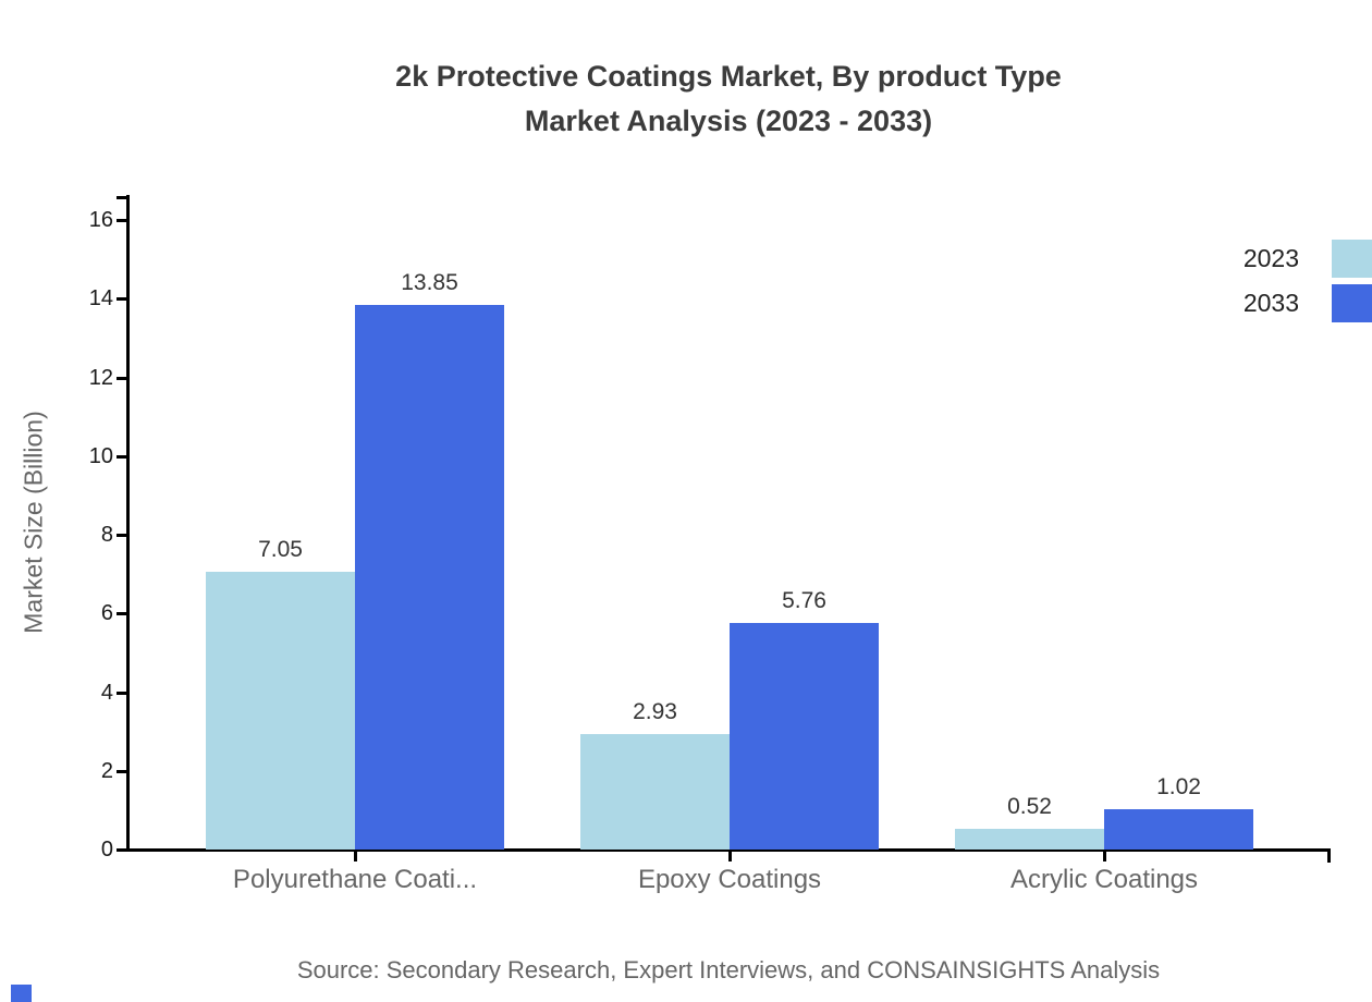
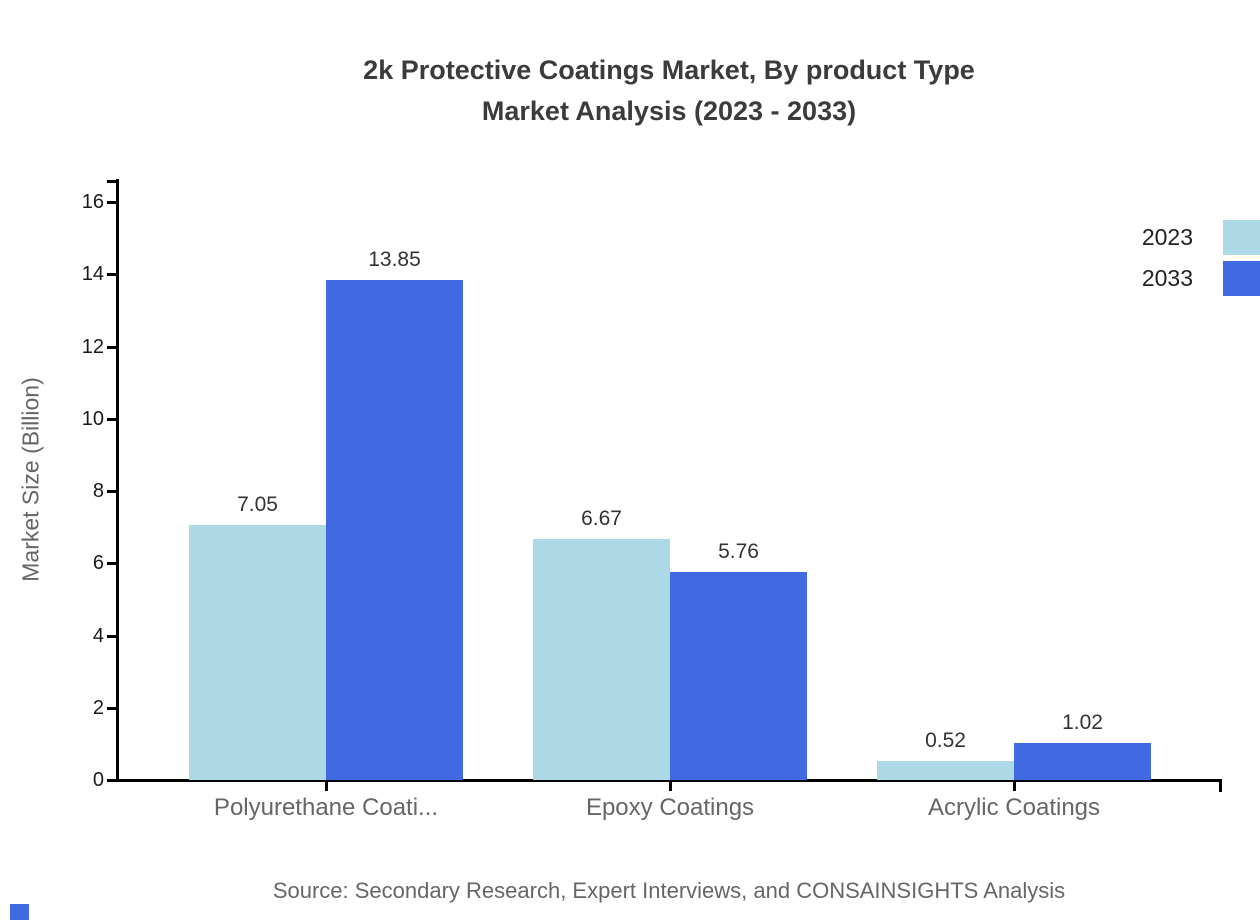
2023/Epoxy Coatings: 2.93 -> 6.67
